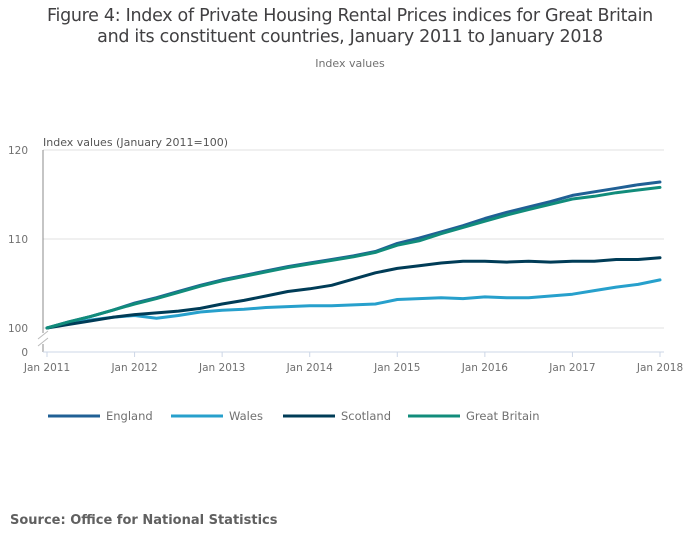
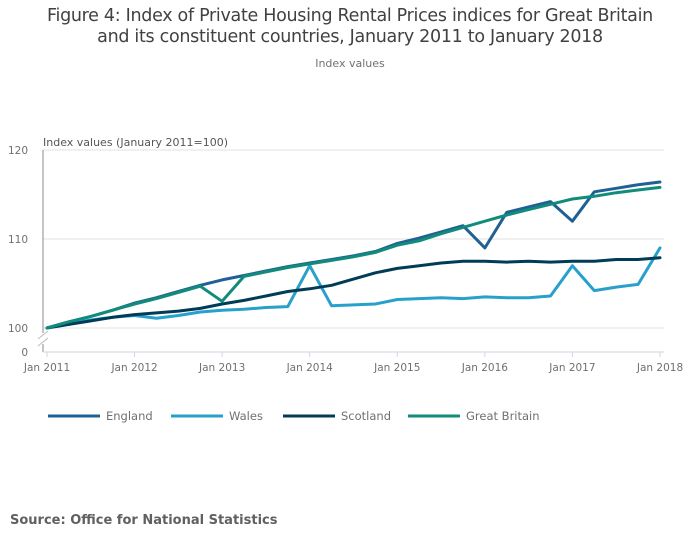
Great Britain/Jan 2013: 105 -> 103
Wales/Jan 2014: 102 -> 107
England/Jan 2016: 112 -> 109
England/Jan 2017: 115 -> 112
Wales/Jan 2017: 104 -> 107
Wales/Jan 2018: 105 -> 109
